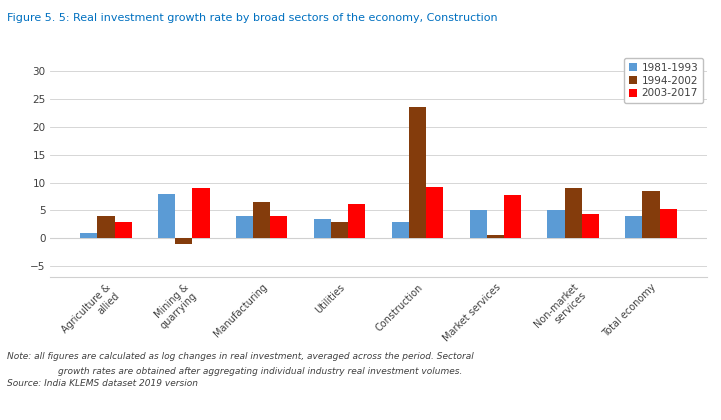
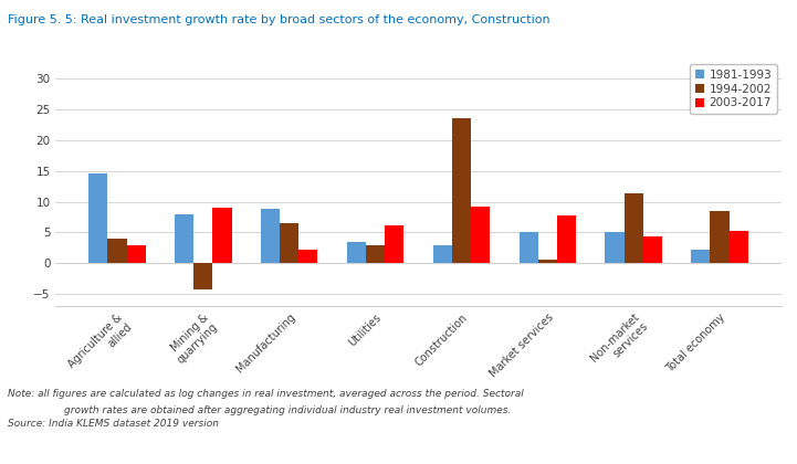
1981-1993/Agriculture & allied: 1.0 -> 14.6
1994-2002/Mining & quarrying: -1.0 -> -4.2
1981-1993/Manufacturing: 4.0 -> 8.8
2003-2017/Manufacturing: 4.0 -> 2.2
1994-2002/Non-market services: 9.0 -> 11.4
1981-1993/Total economy: 4.0 -> 2.2
